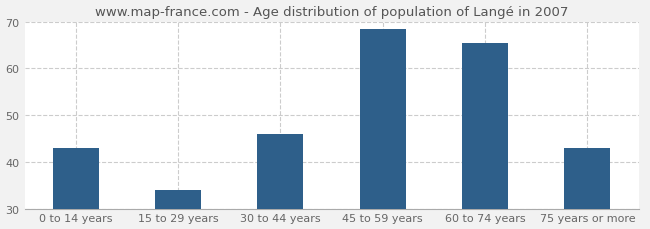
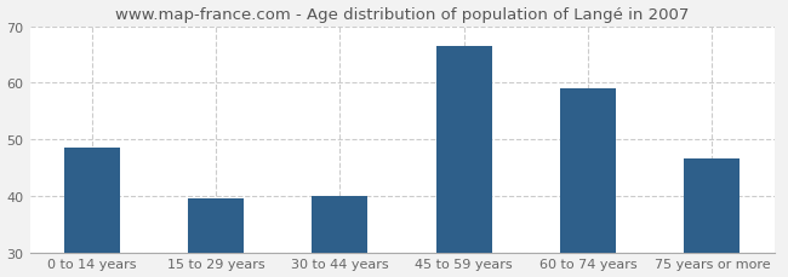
0 to 14 years: 43.0 -> 48.5
15 to 29 years: 34.0 -> 39.5
30 to 44 years: 46.0 -> 40.0
45 to 59 years: 68.5 -> 66.5
60 to 74 years: 65.5 -> 59.0
75 years or more: 43.0 -> 46.5
